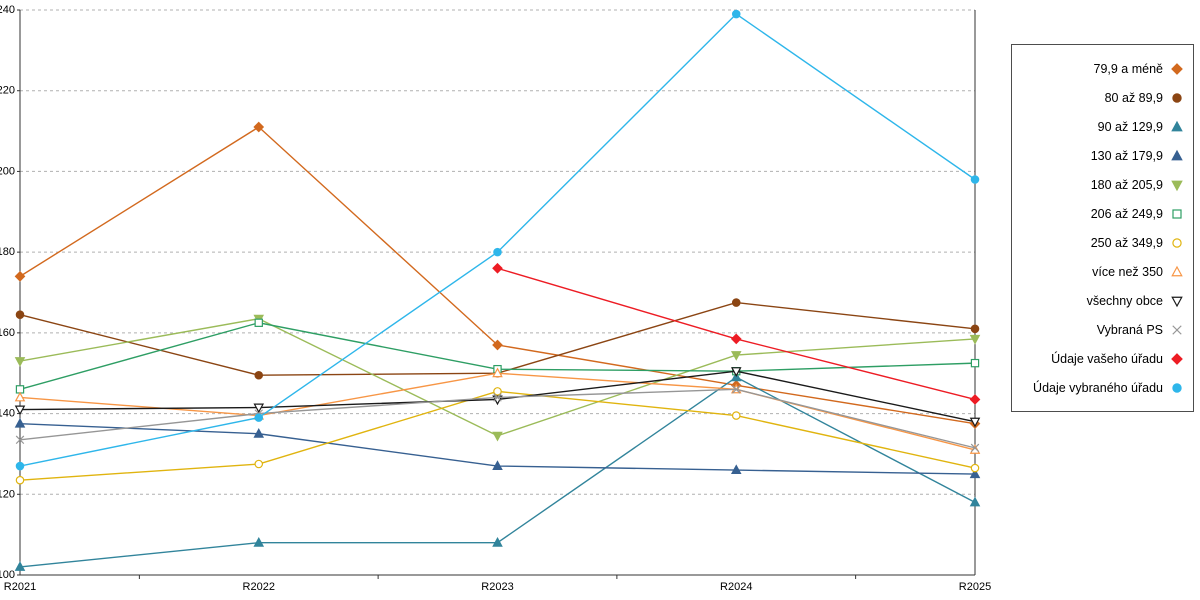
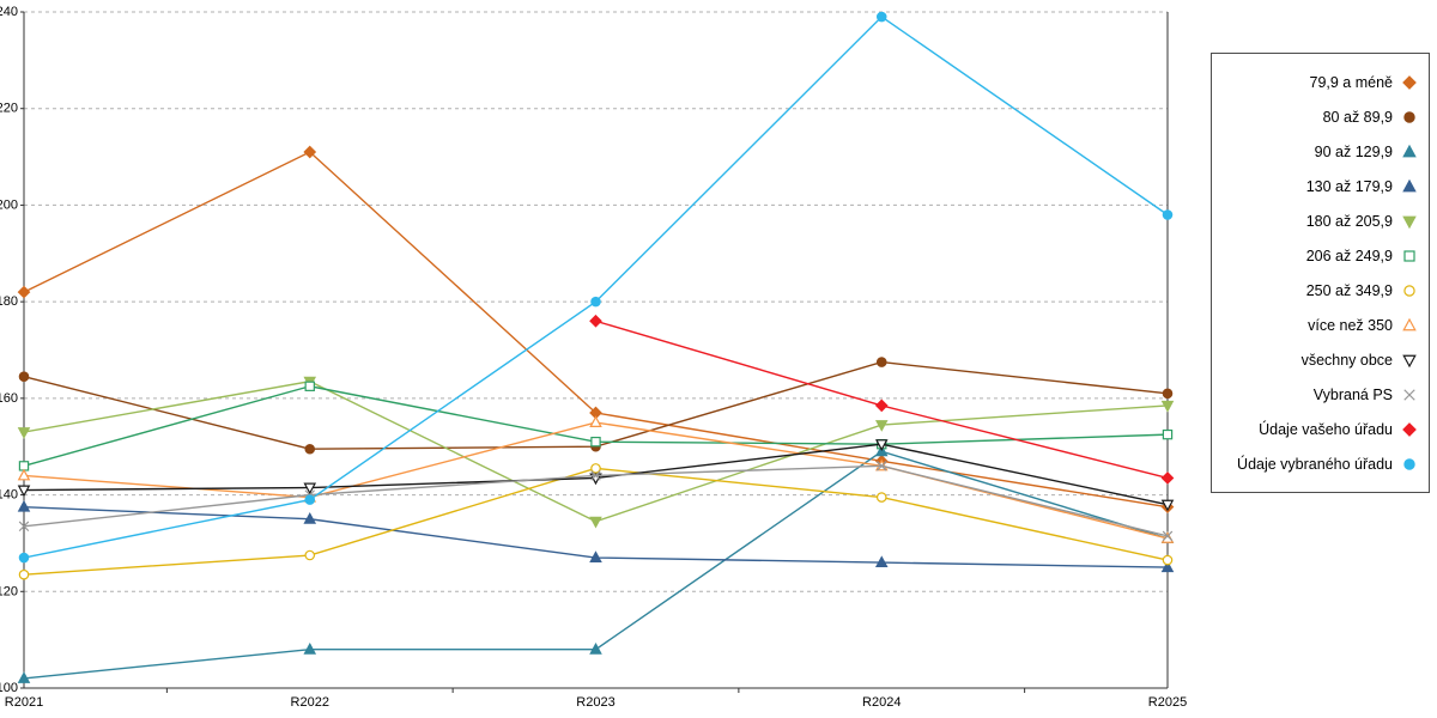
79,9 a méně/R2021: 174 -> 182
více než 350/R2023: 150 -> 155
90 až 129,9/R2025: 118 -> 131
